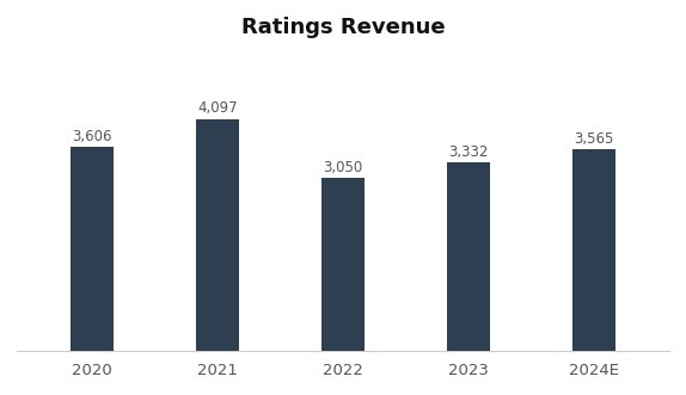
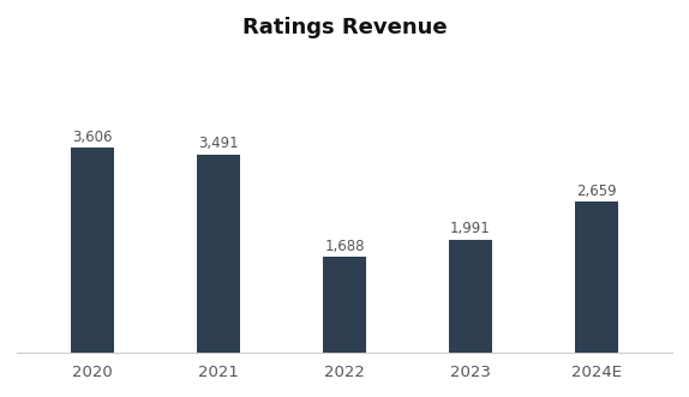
2021: 4,097 -> 3,491
2022: 3,050 -> 1,688
2023: 3,332 -> 1,991
2024E: 3,565 -> 2,659
